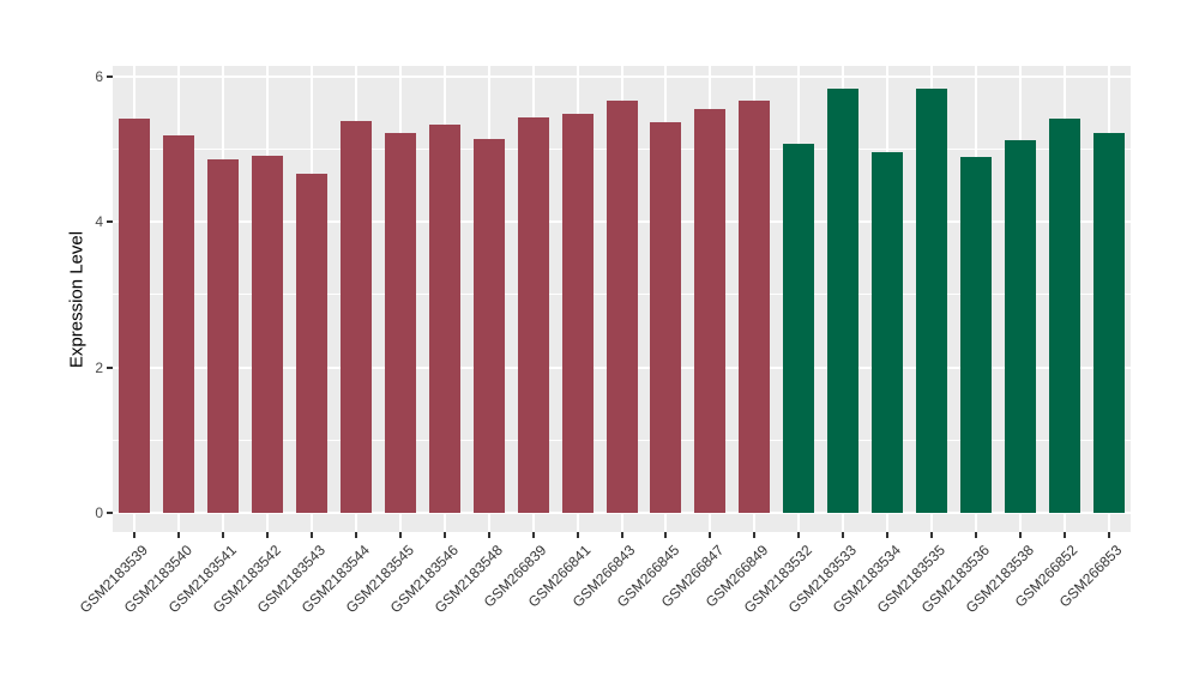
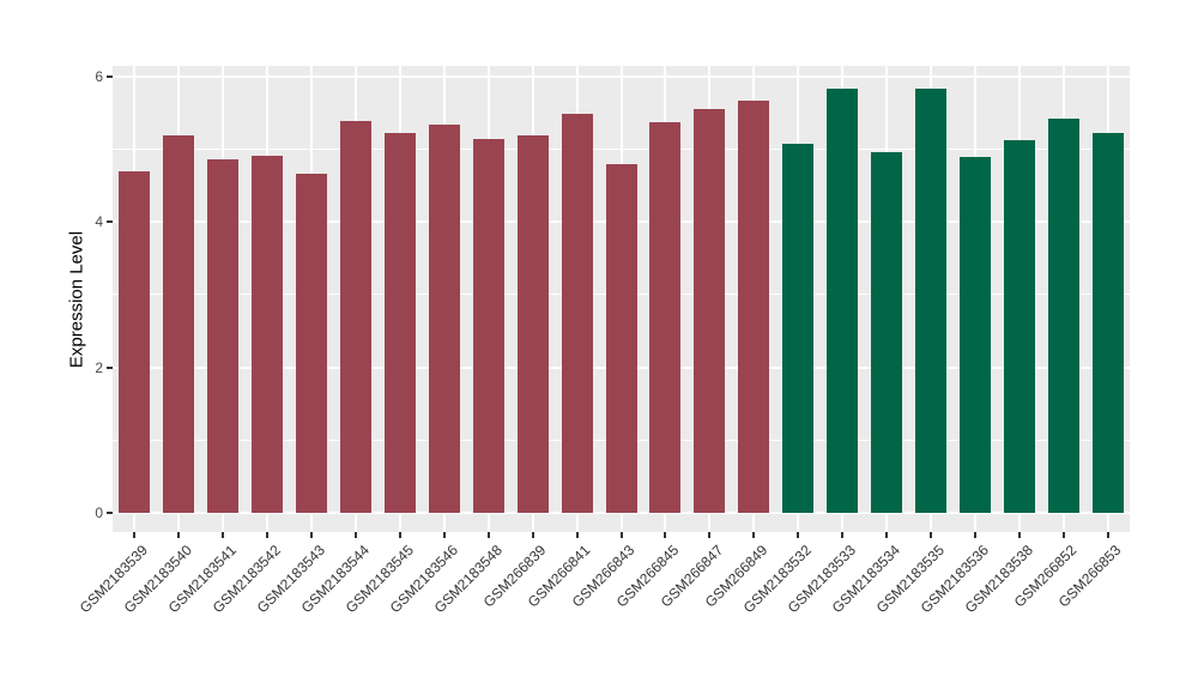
GSM2183539: 5.4 -> 4.7
GSM266839: 5.4 -> 5.2
GSM266843: 5.7 -> 4.8
